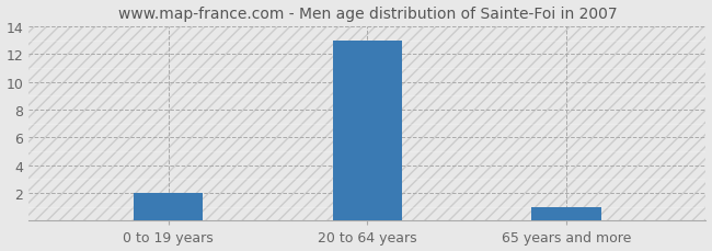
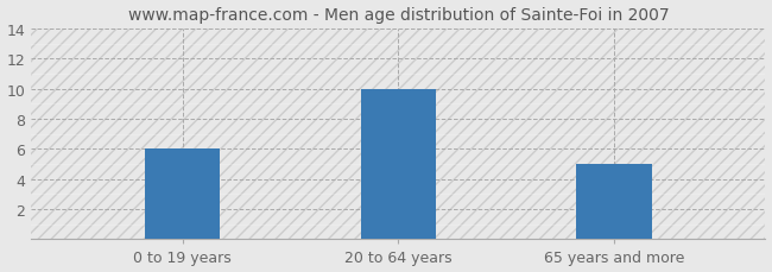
0 to 19 years: 2 -> 6
20 to 64 years: 13 -> 10
65 years and more: 1 -> 5
